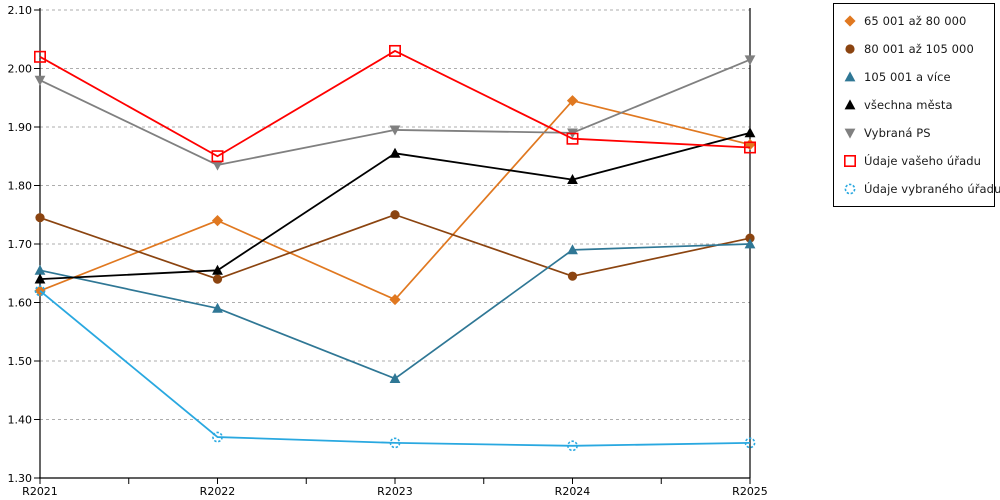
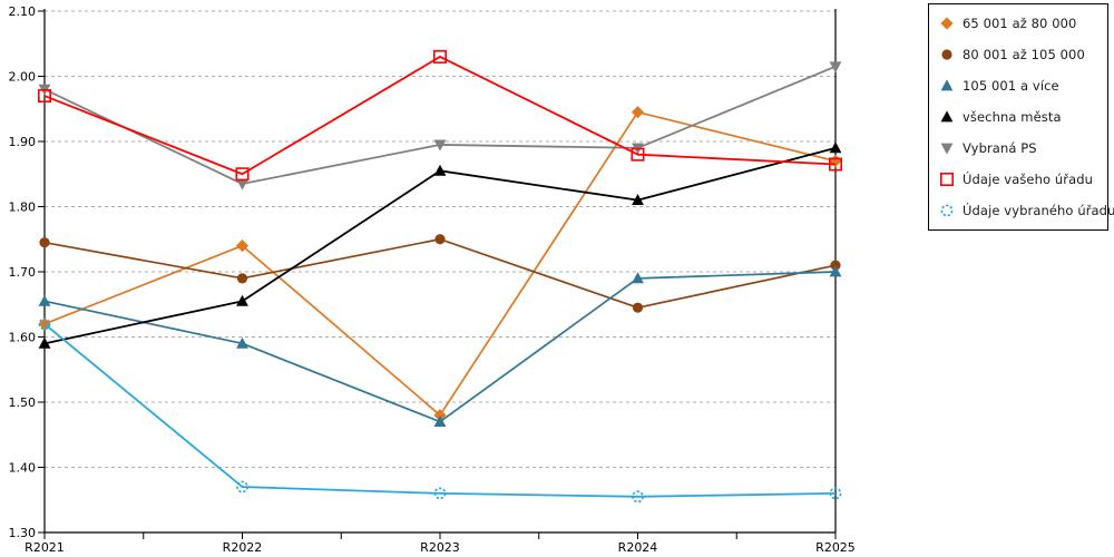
všechna města/R2021: 1.64 -> 1.59
Údaje vašeho úřadu/R2021: 2.02 -> 1.97
80 001 až 105 000/R2022: 1.64 -> 1.69
65 001 až 80 000/R2023: 1.60 -> 1.48
